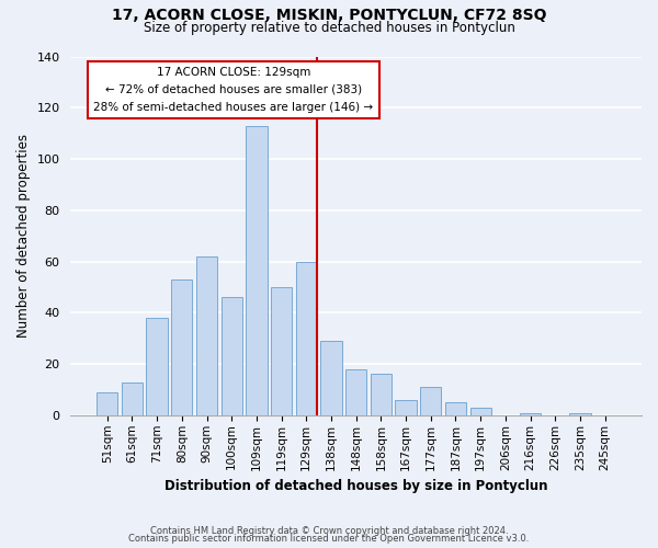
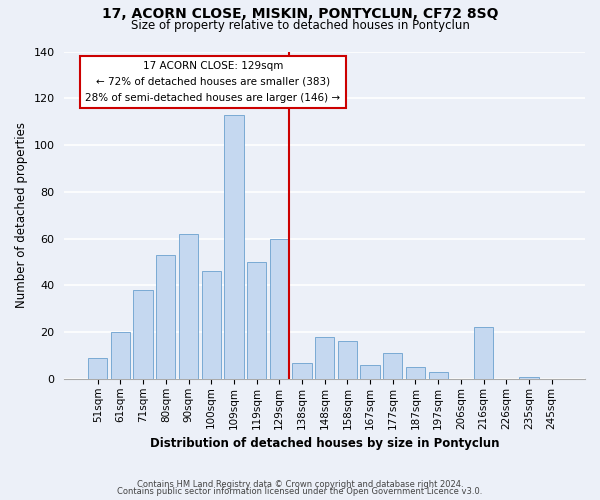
61sqm: 13 -> 20
138sqm: 29 -> 7
216sqm: 1 -> 22
